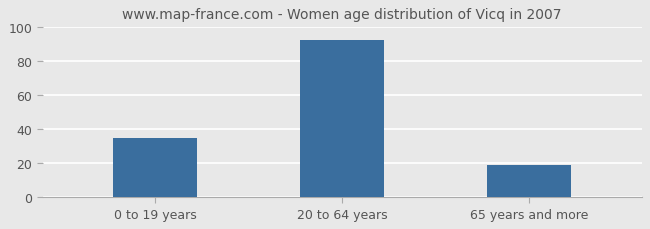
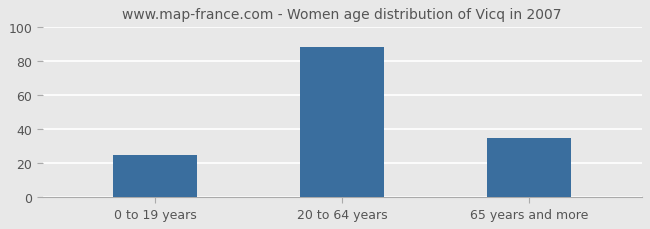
0 to 19 years: 35 -> 25
20 to 64 years: 92 -> 88
65 years and more: 19 -> 35
